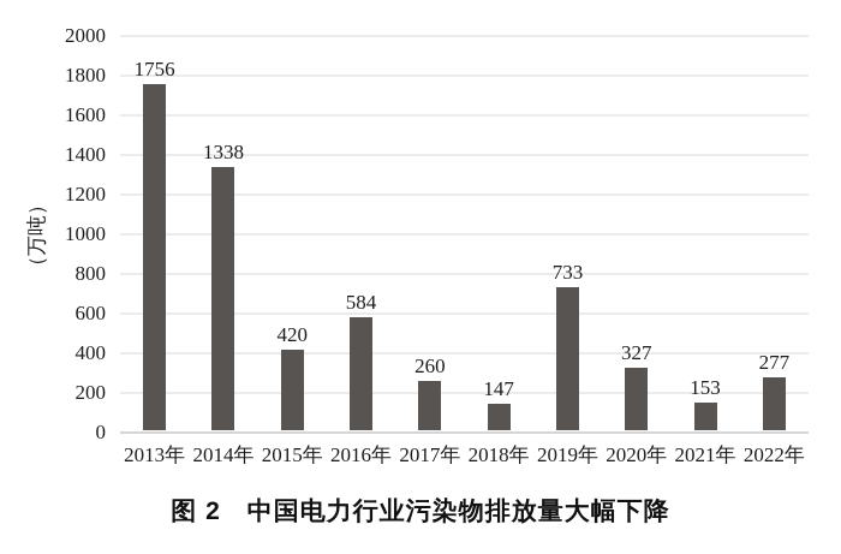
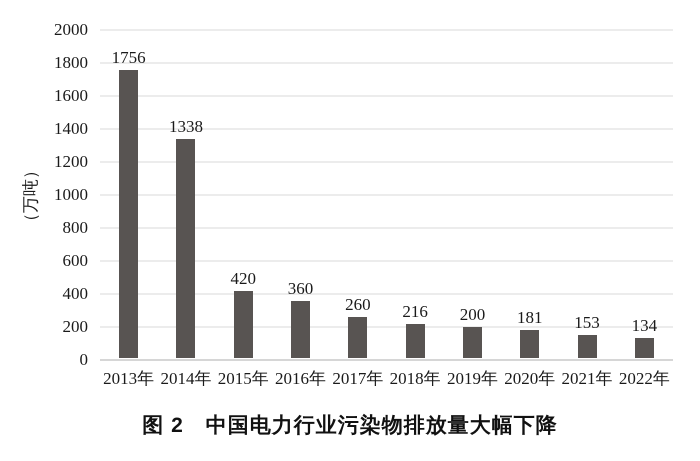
2016年: 584 -> 360
2018年: 147 -> 216
2019年: 733 -> 200
2020年: 327 -> 181
2022年: 277 -> 134
